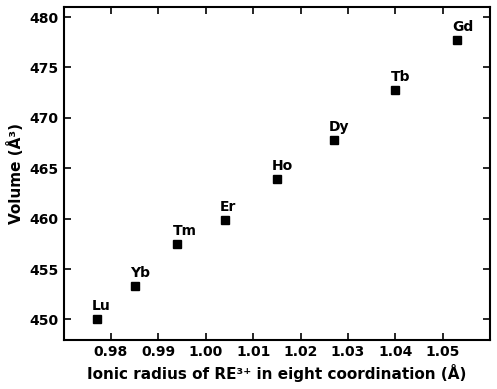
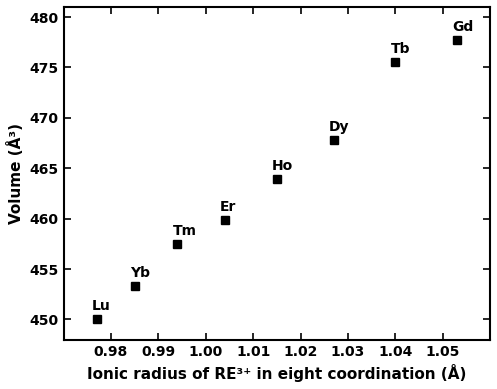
1.04: 472.8 -> 475.5
